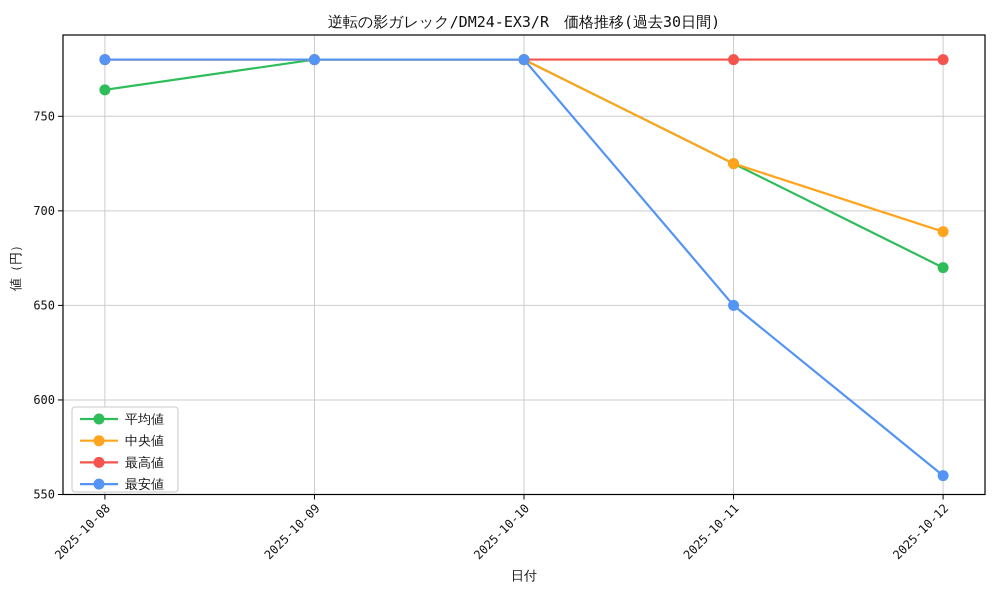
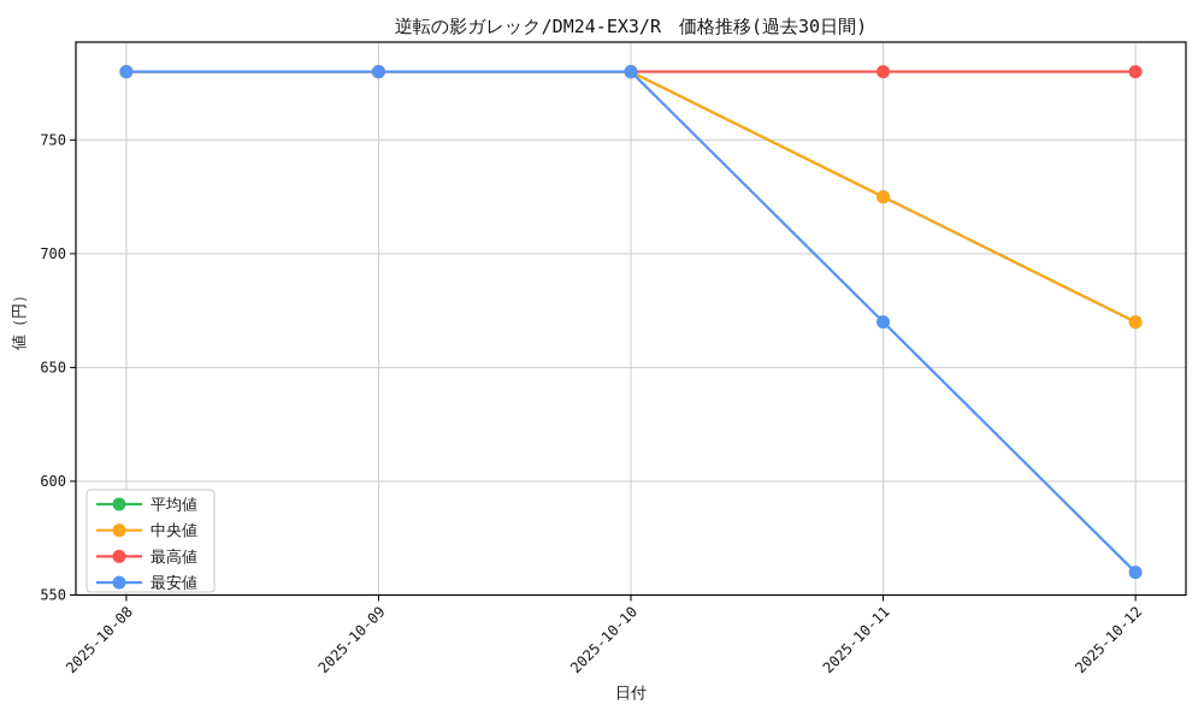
平均値/2025-10-08: 764 -> 780
最安値/2025-10-11: 650 -> 670
中央値/2025-10-12: 689 -> 670
